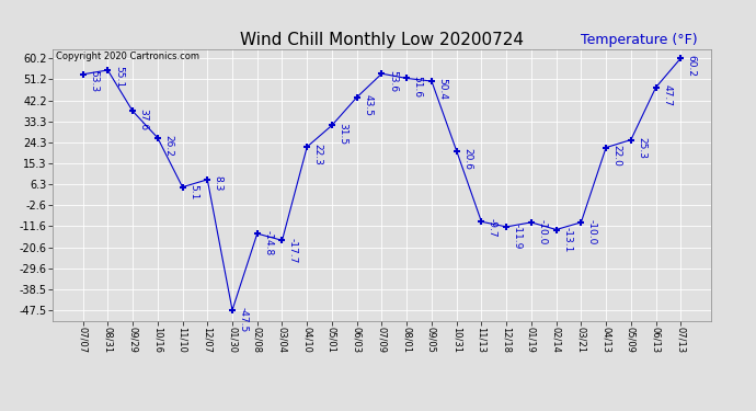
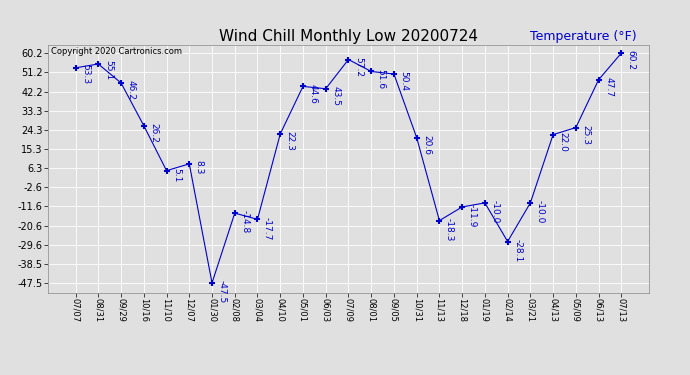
09/29: 37.6 -> 46.2
05/01: 31.5 -> 44.6
07/09: 53.6 -> 57.2
11/13: -9.7 -> -18.3
02/14: -13.1 -> -28.1
